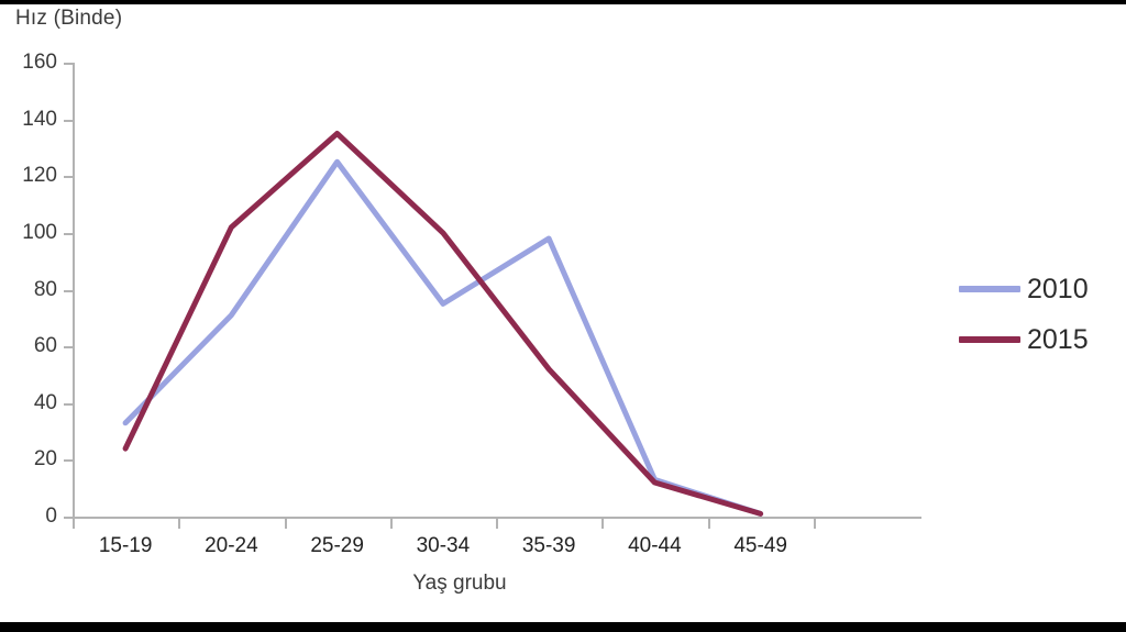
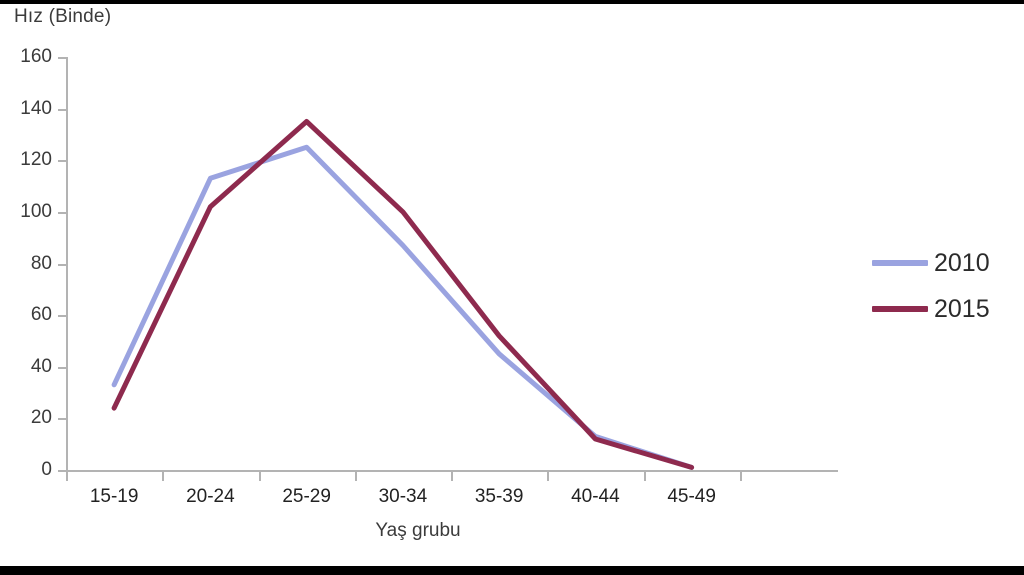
2010/20-24: 71 -> 113
2010/30-34: 75 -> 87
2010/35-39: 98 -> 45
